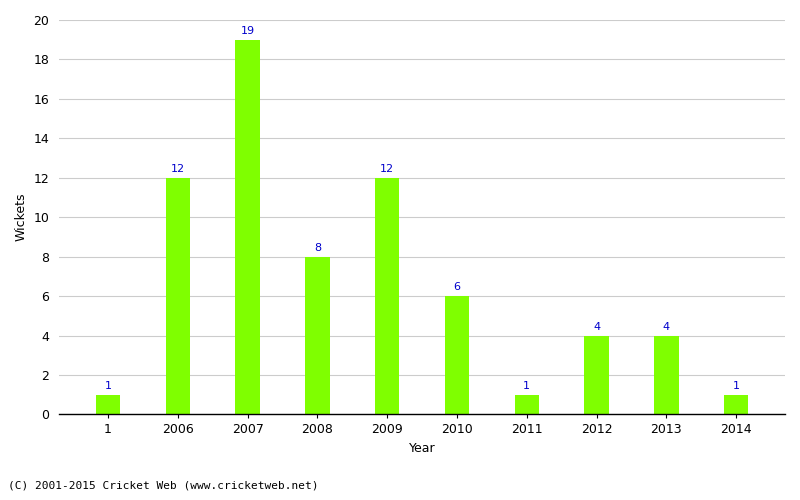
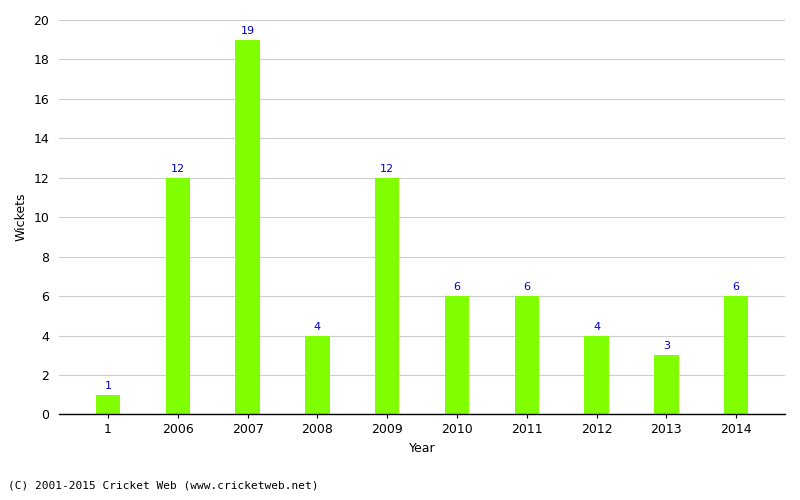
2008: 8 -> 4
2011: 1 -> 6
2013: 4 -> 3
2014: 1 -> 6
